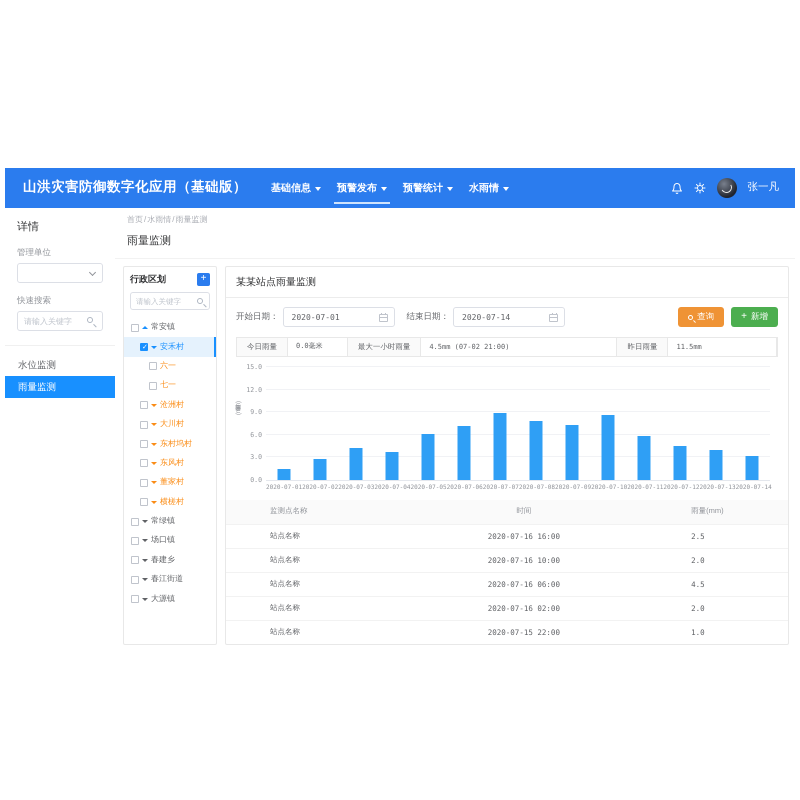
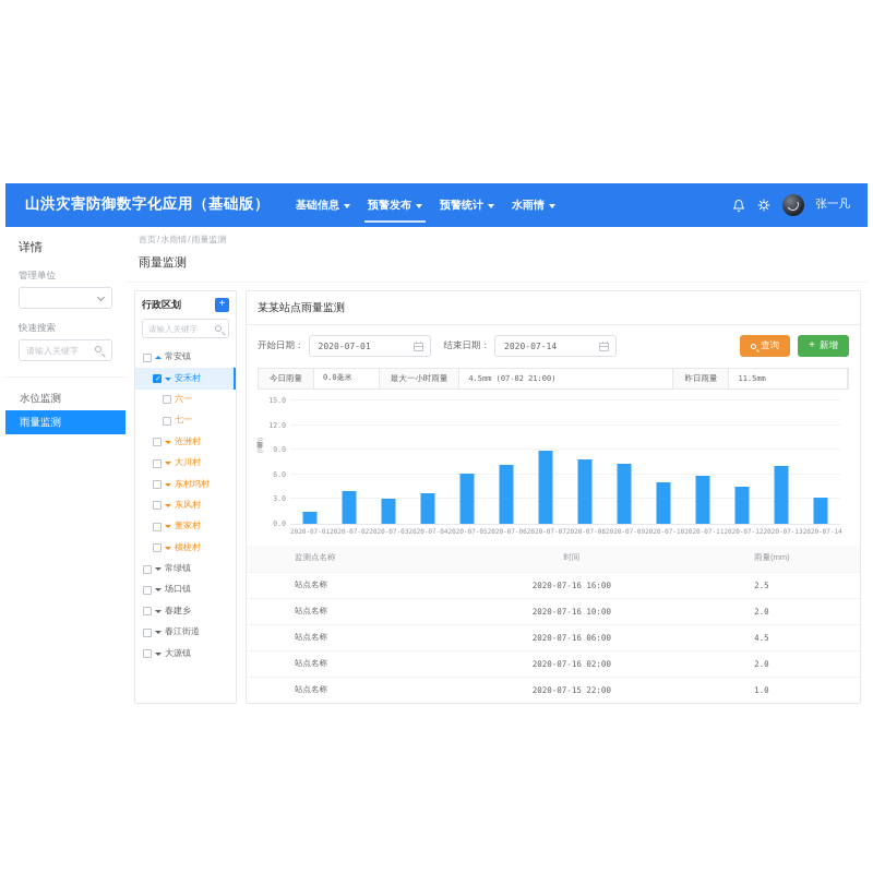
2020-07-02: 3 -> 4
2020-07-03: 4 -> 3
2020-07-10: 9 -> 5
2020-07-13: 4 -> 7
